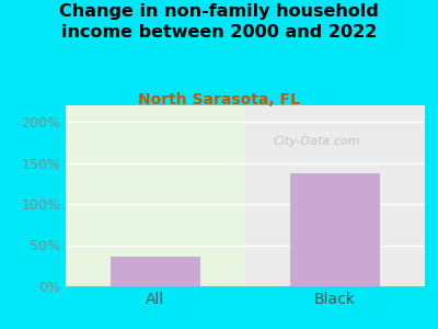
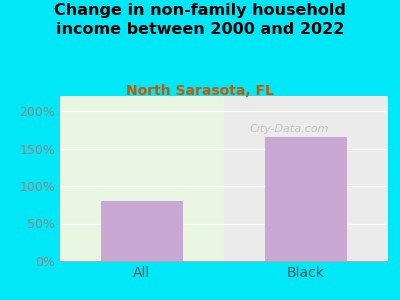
All: 36% -> 80%
Black: 138% -> 165%
